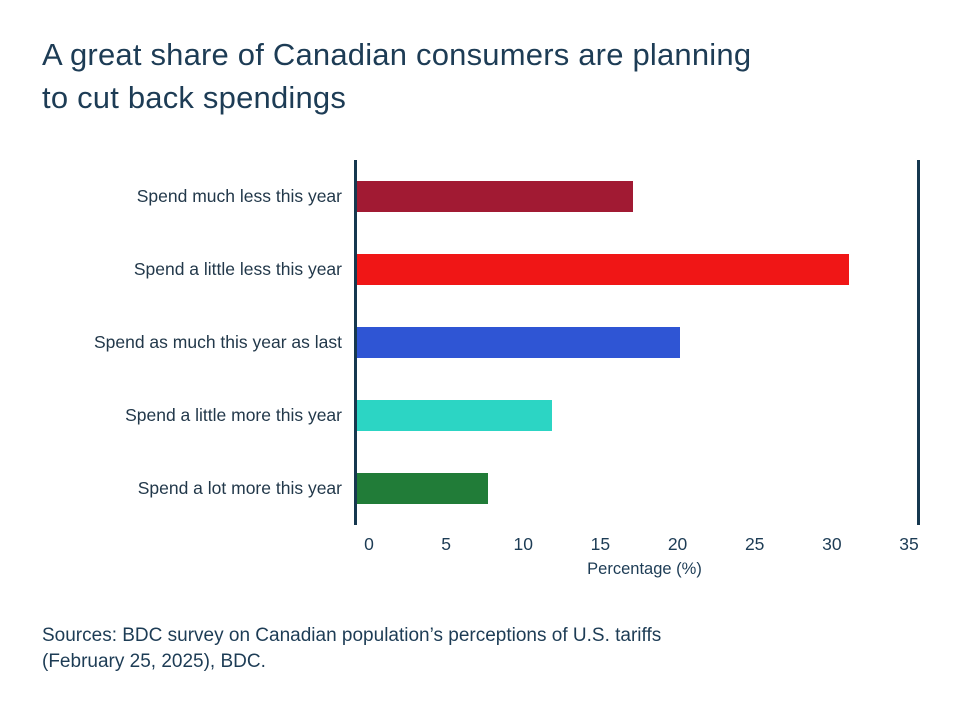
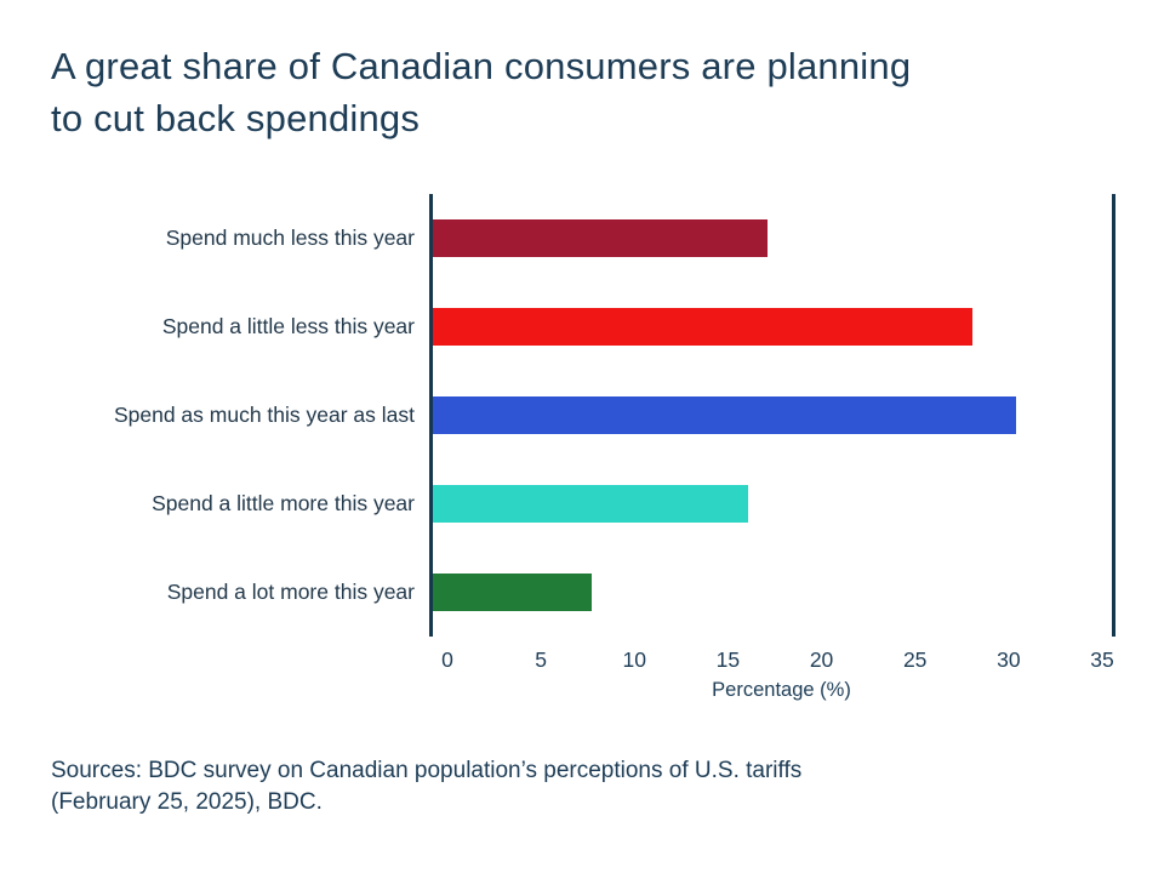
Spend a little less this year: 31.2 -> 28.2
Spend as much this year as last: 20.5 -> 30.5
Spend a little more this year: 12.4 -> 16.5
